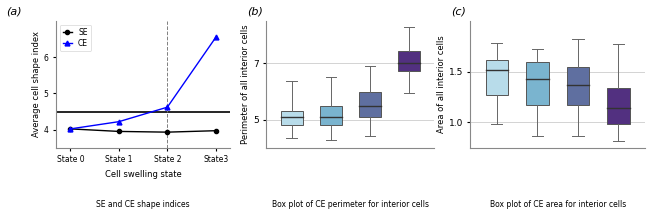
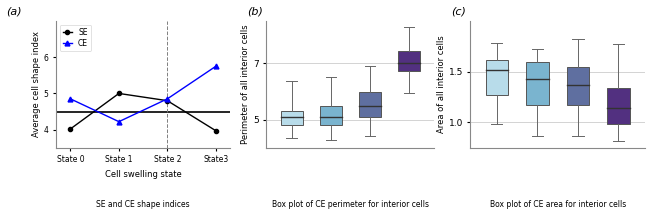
CE/State 0: 4.02 -> 4.85
SE/State 1: 3.95 -> 5.00
SE/State 2: 3.93 -> 4.80
CE/State 2: 4.62 -> 4.85
CE/State3: 6.55 -> 5.75
